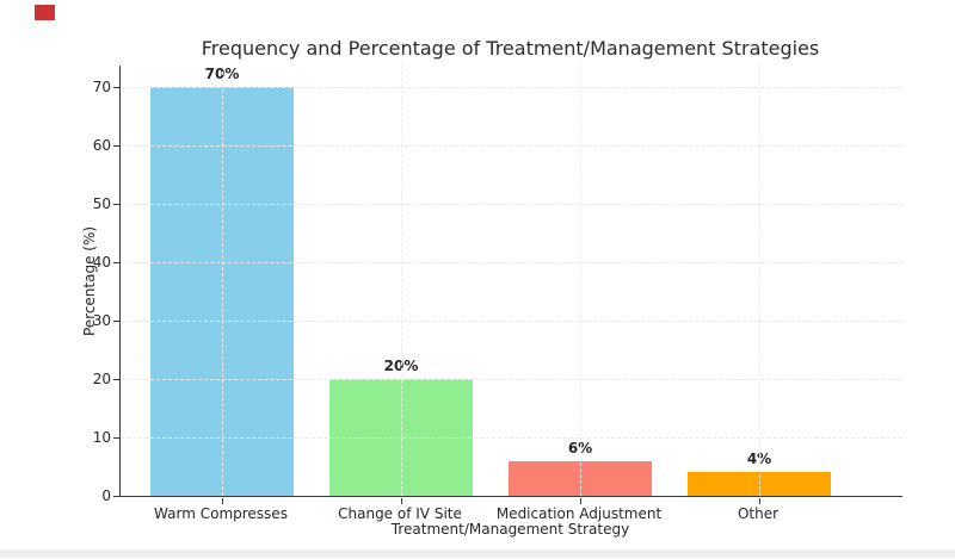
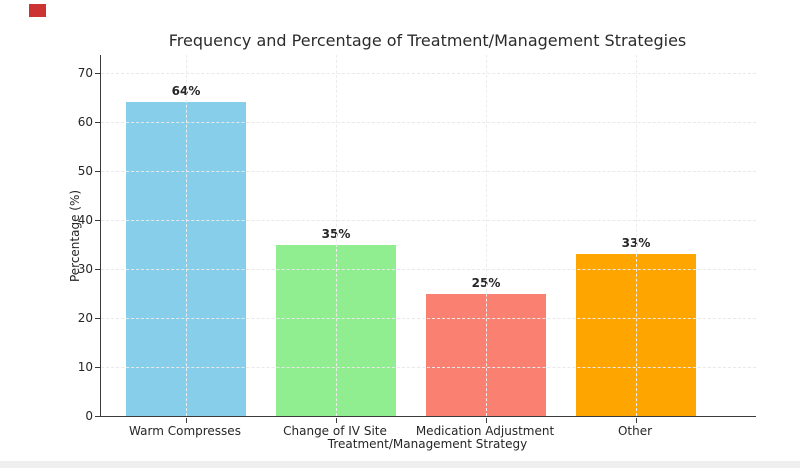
Warm Compresses: 70% -> 64%
Change of IV Site: 20% -> 35%
Medication Adjustment: 6% -> 25%
Other: 4% -> 33%
